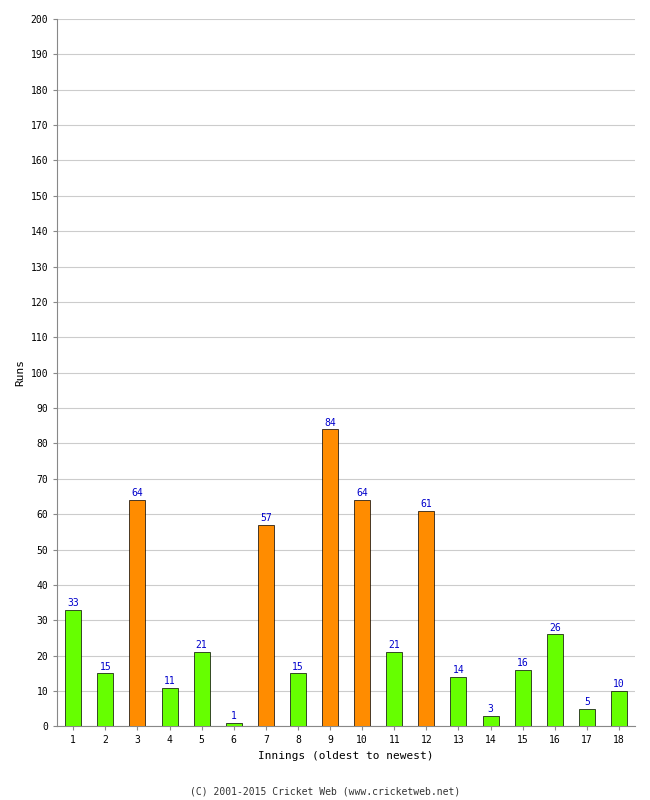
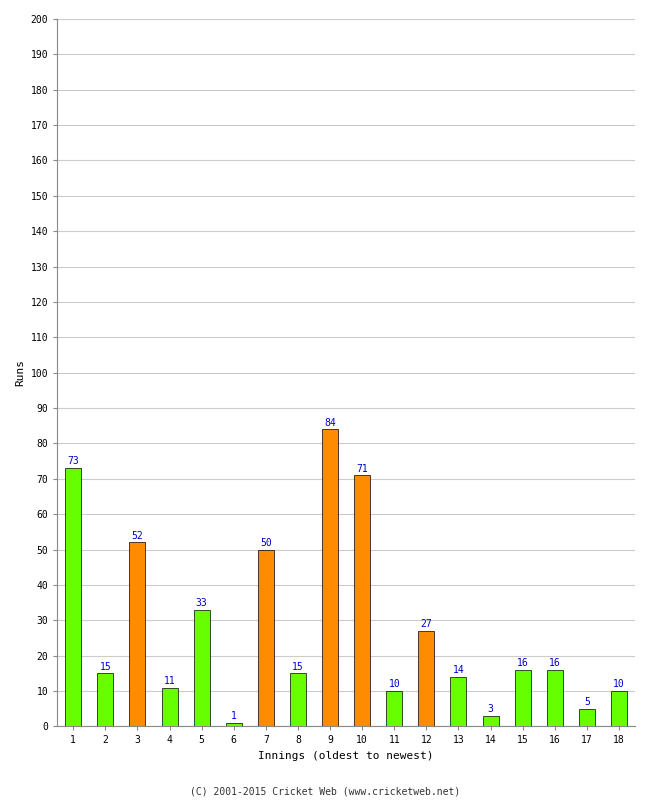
1: 33 -> 73
3: 64 -> 52
5: 21 -> 33
7: 57 -> 50
10: 64 -> 71
11: 21 -> 10
12: 61 -> 27
16: 26 -> 16
